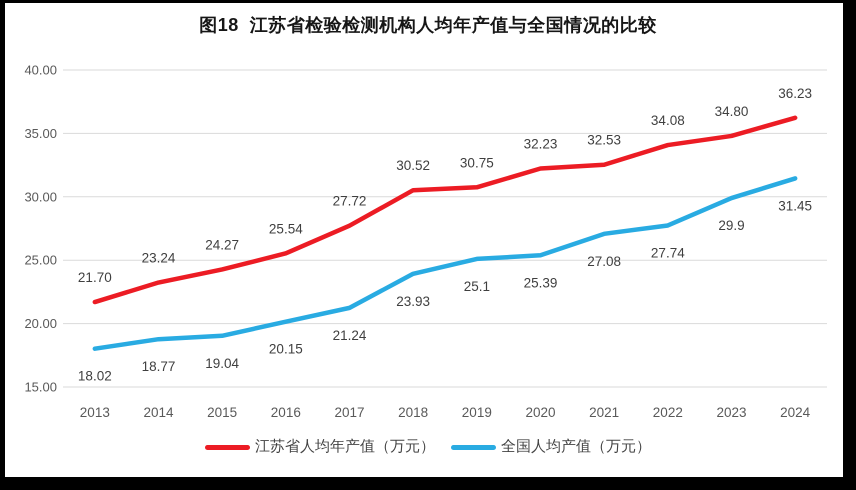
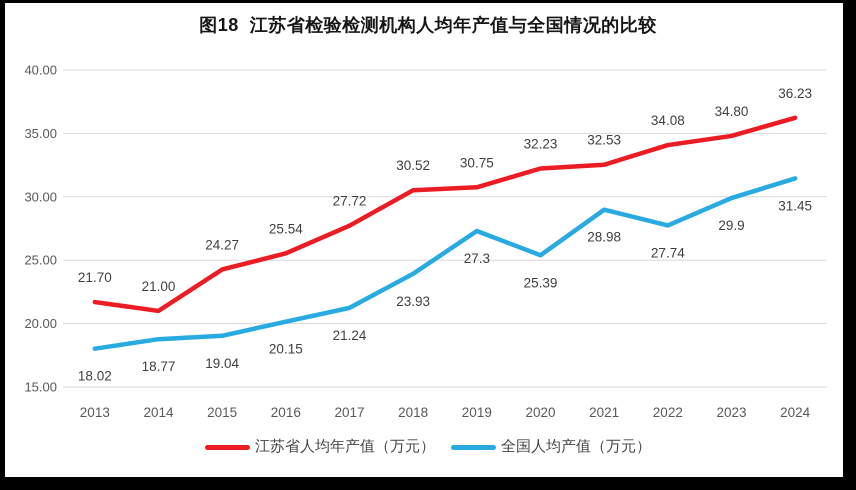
江苏省人均年产值（万元）/2014: 23.24 -> 21.00
全国人均产值（万元）/2019: 25.1 -> 27.3
全国人均产值（万元）/2021: 27.08 -> 28.98
